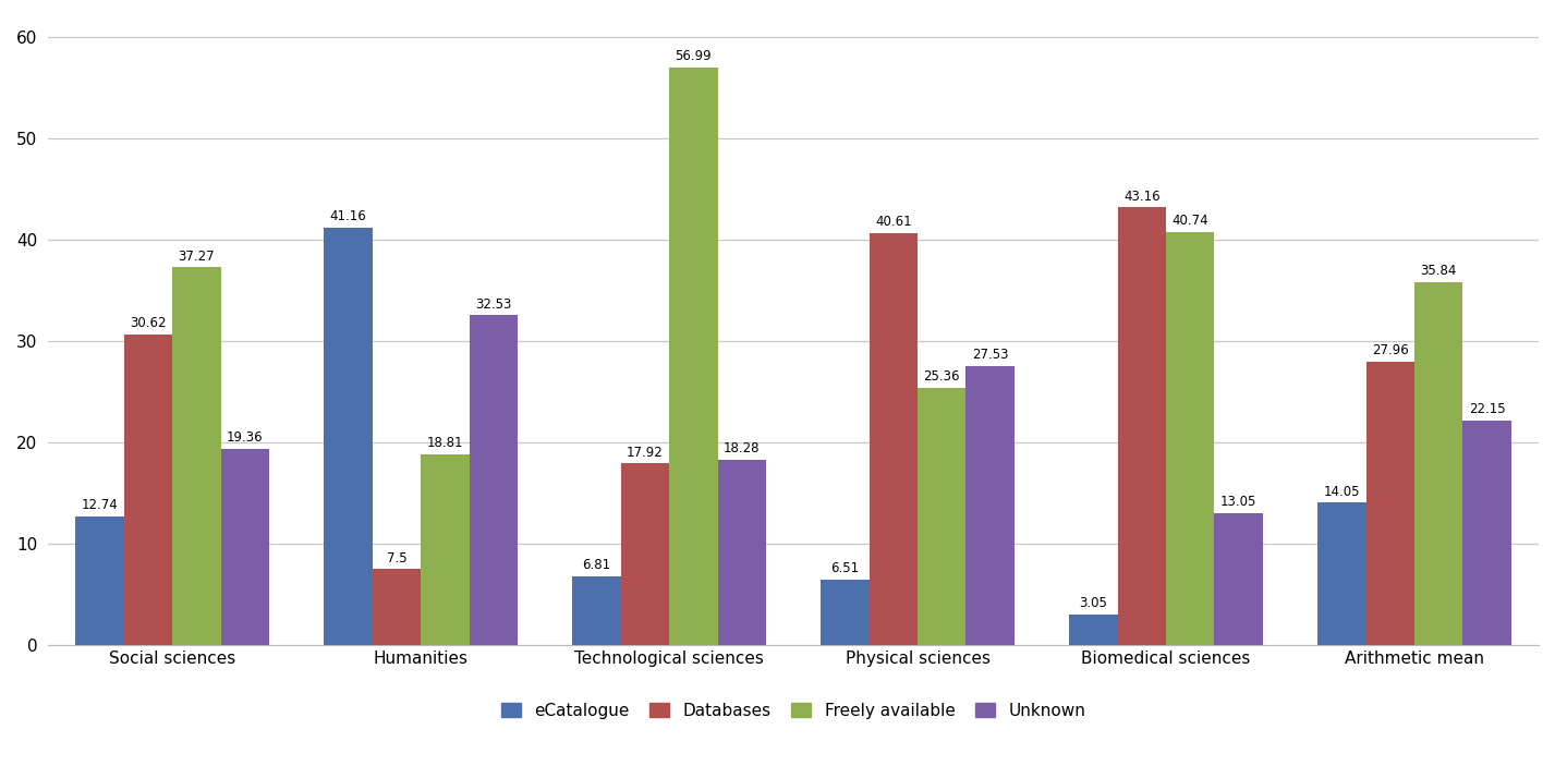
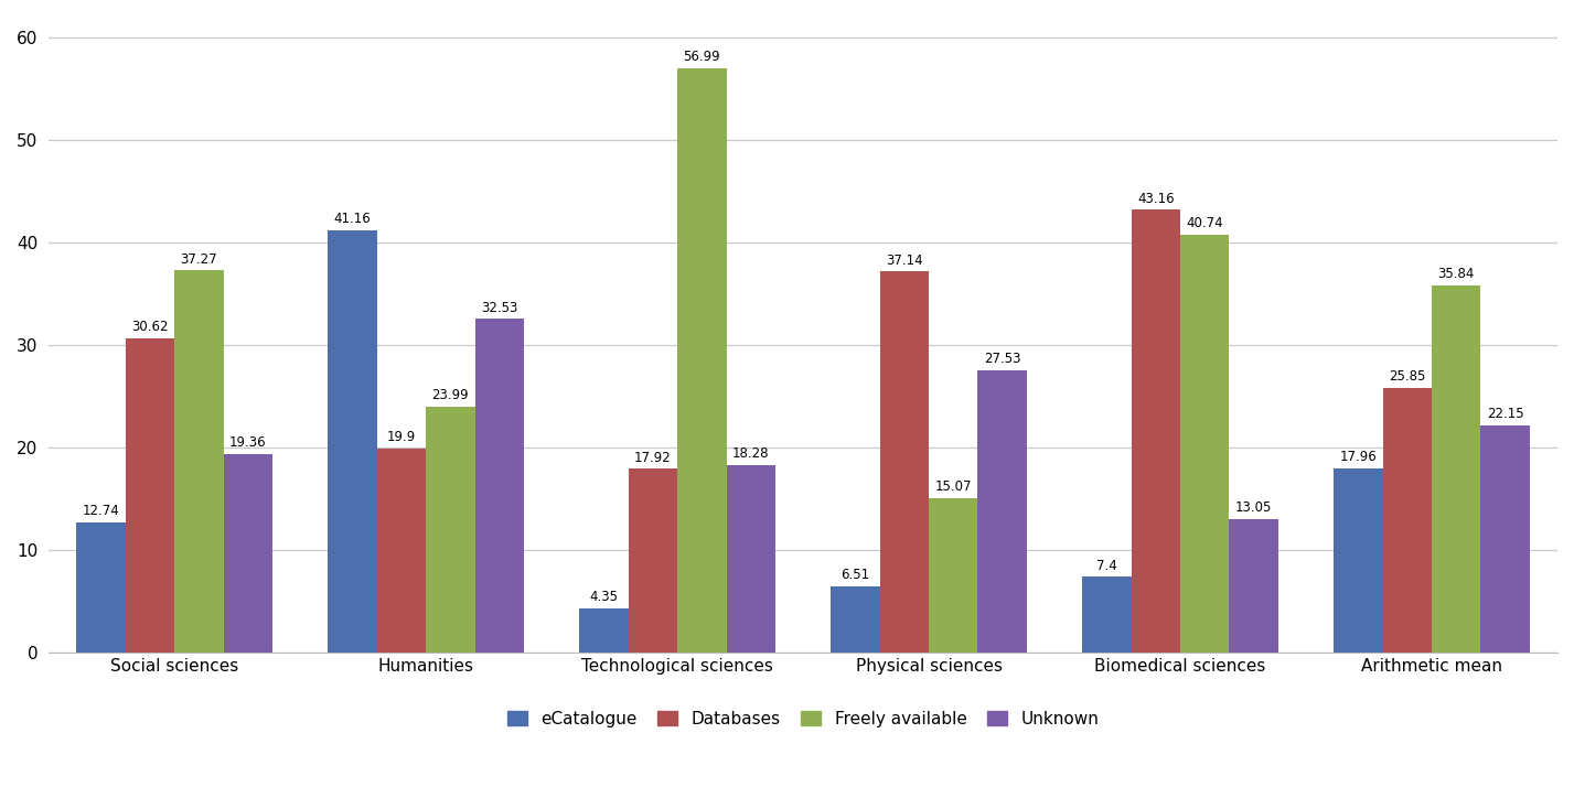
Databases/Humanities: 7.5 -> 19.9
Freely available/Humanities: 18.81 -> 23.99
eCatalogue/Technological sciences: 6.81 -> 4.35
Databases/Physical sciences: 40.61 -> 37.14
Freely available/Physical sciences: 25.36 -> 15.07
eCatalogue/Biomedical sciences: 3.05 -> 7.4
eCatalogue/Arithmetic mean: 14.05 -> 17.96
Databases/Arithmetic mean: 27.96 -> 25.85
